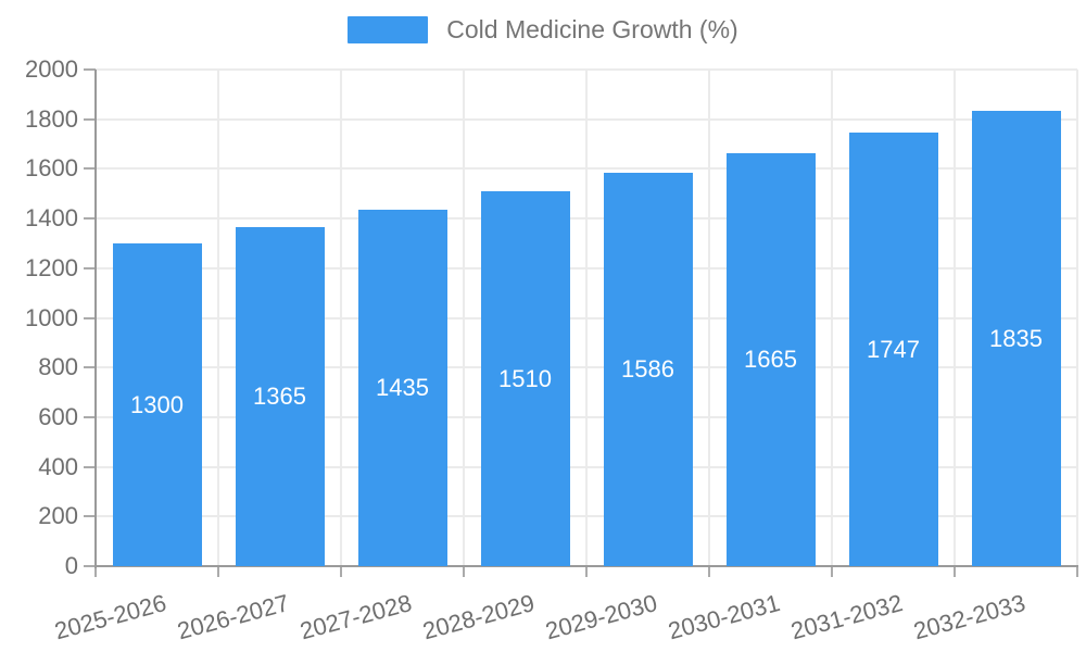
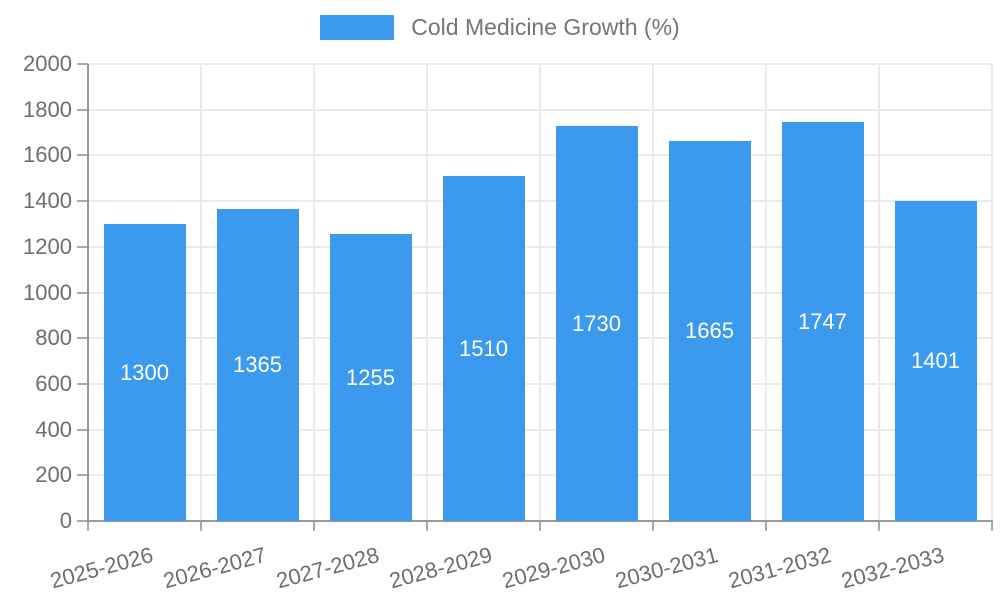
2027-2028: 1435 -> 1255
2029-2030: 1586 -> 1730
2032-2033: 1835 -> 1401
